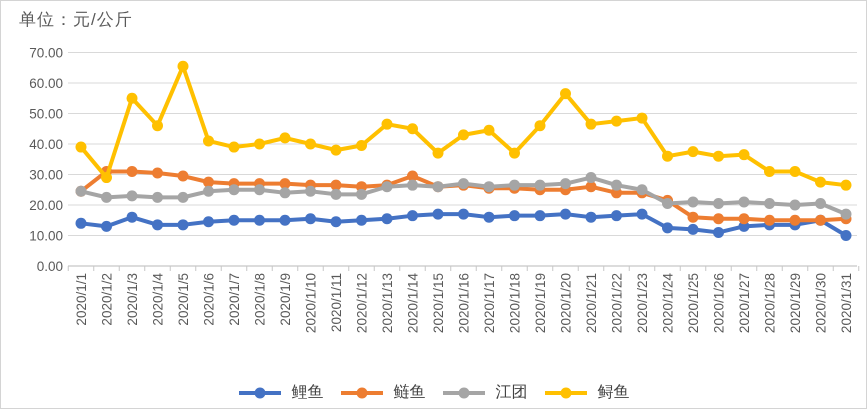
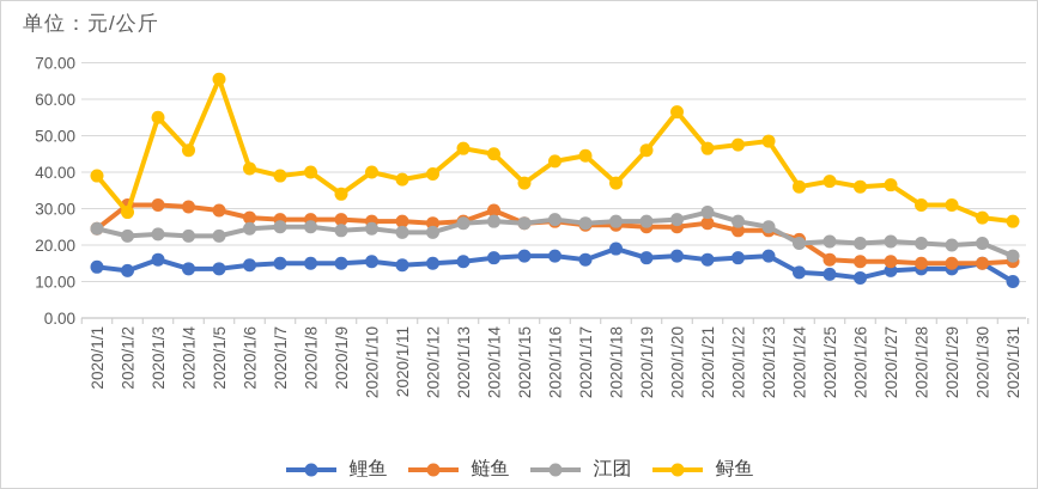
鲟鱼/2020/1/9: 42 -> 34
鲤鱼/2020/1/18: 16 -> 19
